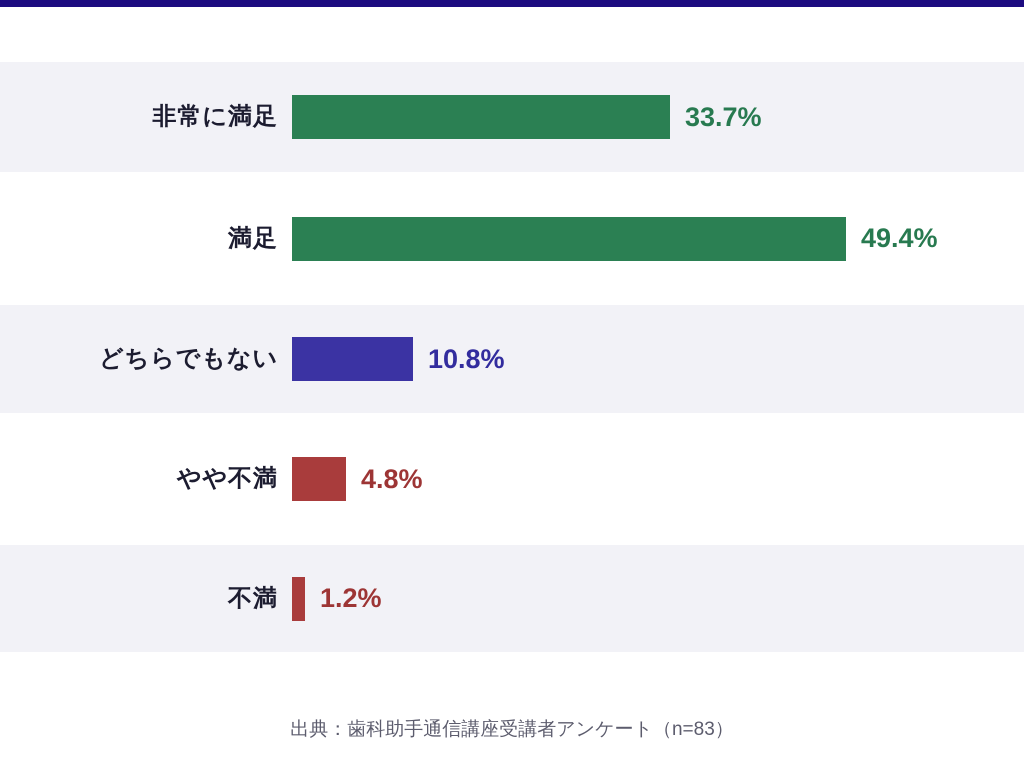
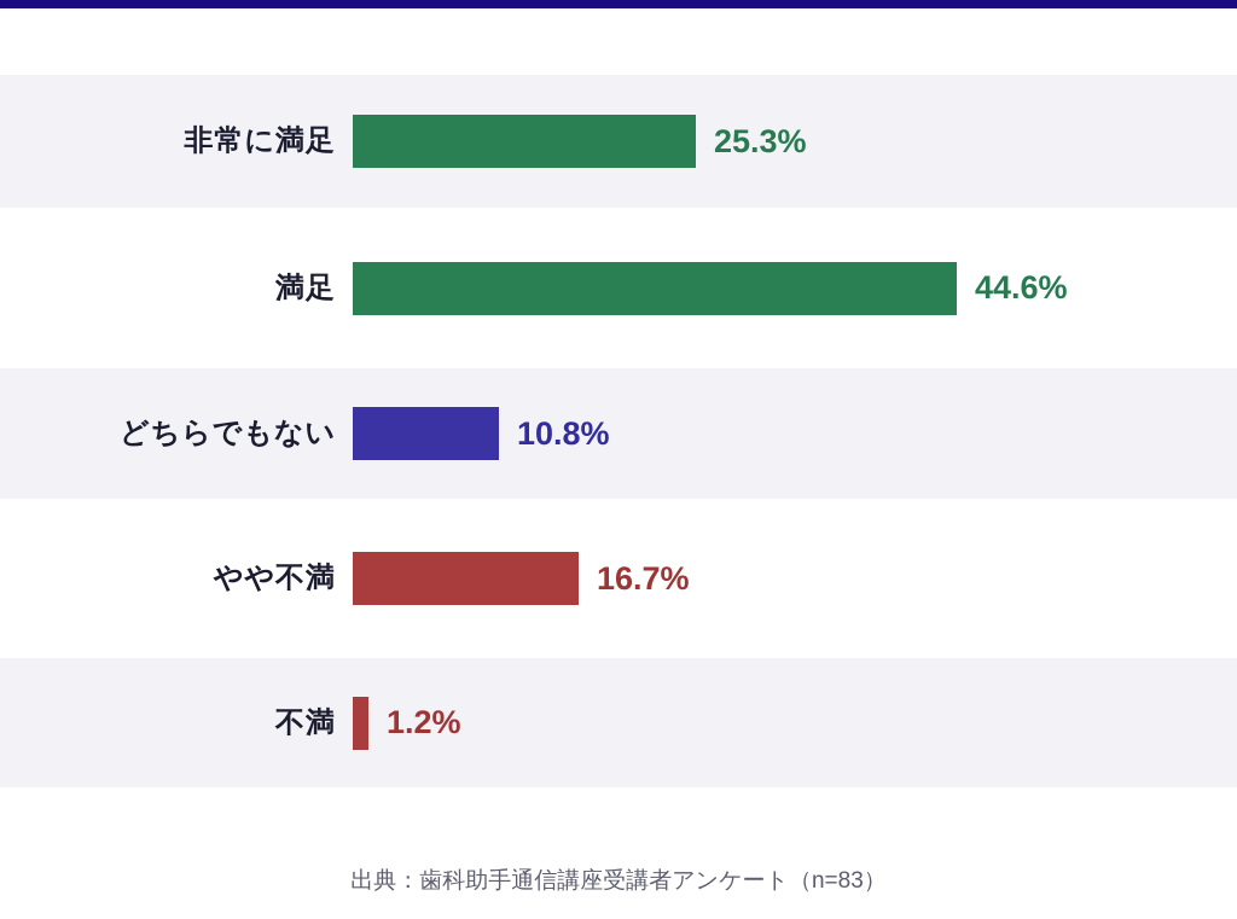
非常に満足: 33.7% -> 25.3%
満足: 49.4% -> 44.6%
やや不満: 4.8% -> 16.7%
